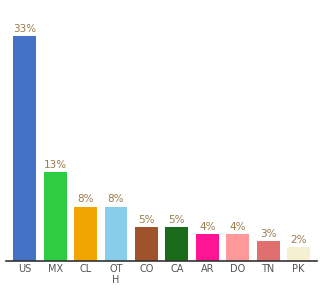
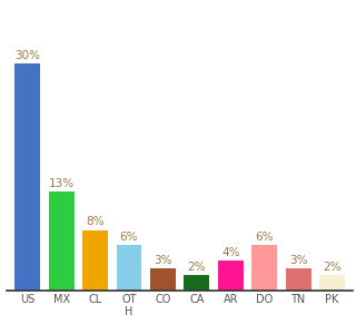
US: 33% -> 30%
OT H: 8% -> 6%
CO: 5% -> 3%
CA: 5% -> 2%
DO: 4% -> 6%
